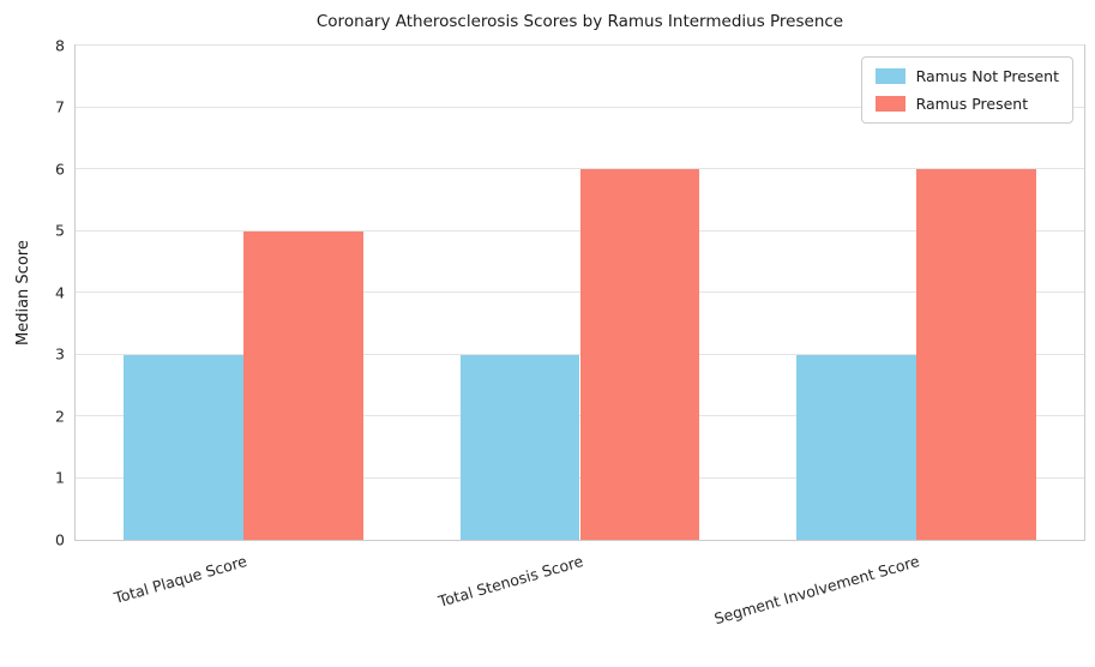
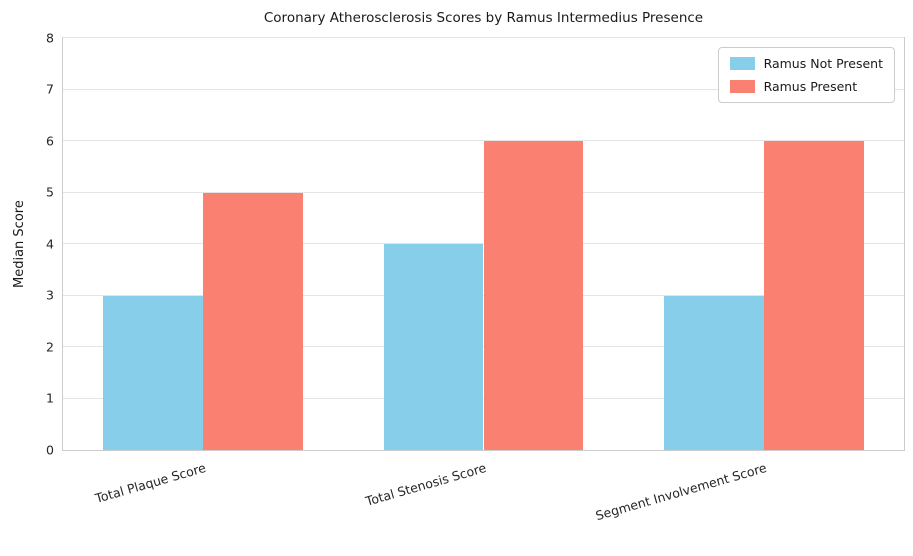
Ramus Not Present/Total Stenosis Score: 3 -> 4
